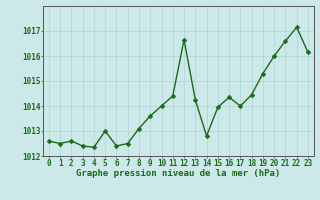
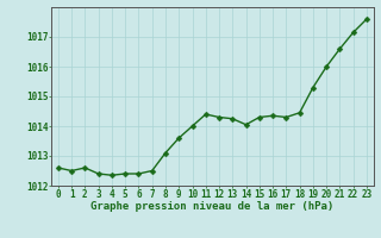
5: 1013.00 -> 1012.40
12: 1016.65 -> 1014.30
14: 1012.80 -> 1014.05
15: 1013.95 -> 1014.30
17: 1014.00 -> 1014.30
23: 1016.15 -> 1017.60
